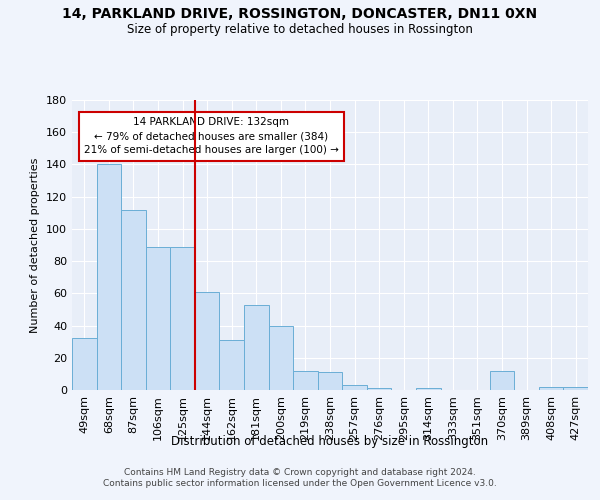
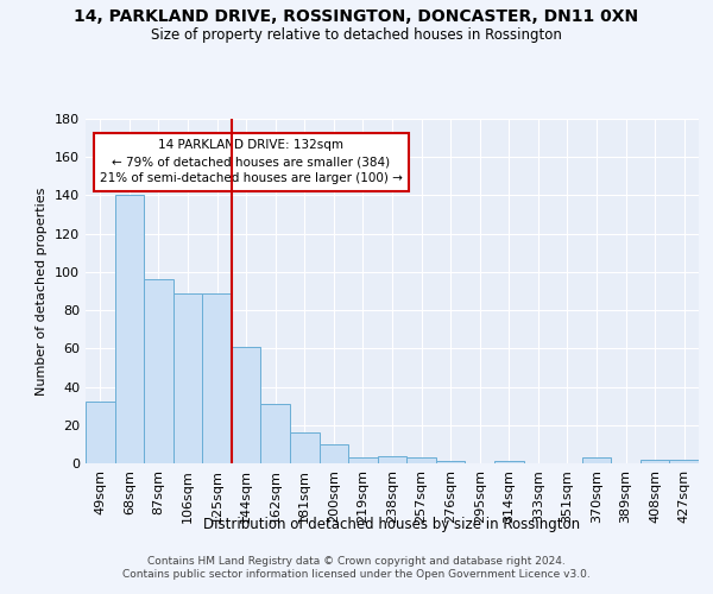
87sqm: 112 -> 96
181sqm: 53 -> 16
200sqm: 40 -> 10
219sqm: 12 -> 3
238sqm: 11 -> 4
370sqm: 12 -> 3
